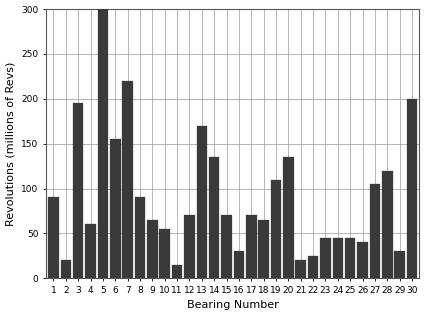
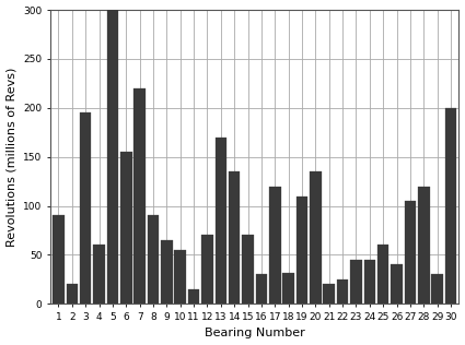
17: 70 -> 120
18: 65 -> 32
25: 45 -> 60
